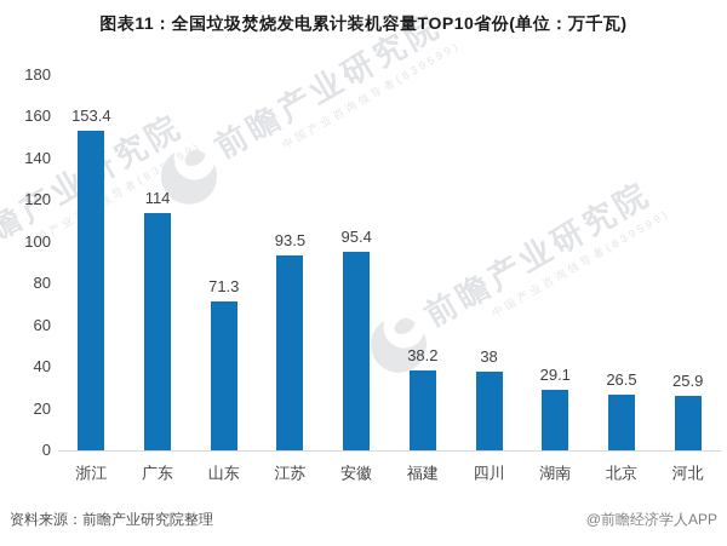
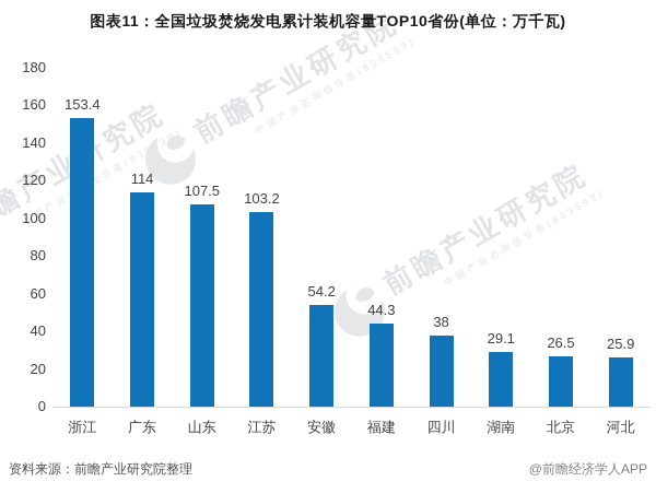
山东: 71.3 -> 107.5
江苏: 93.5 -> 103.2
安徽: 95.4 -> 54.2
福建: 38.2 -> 44.3
